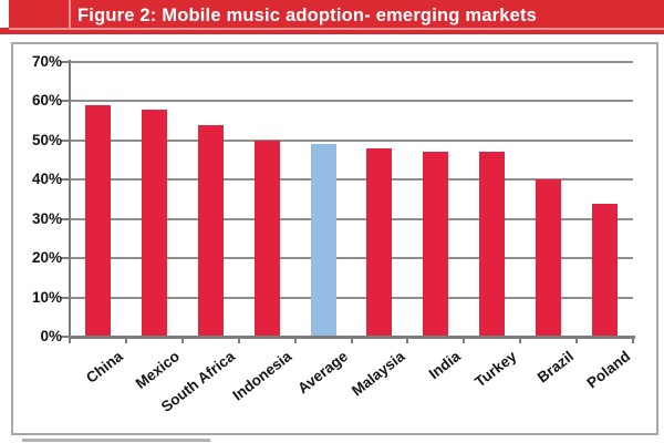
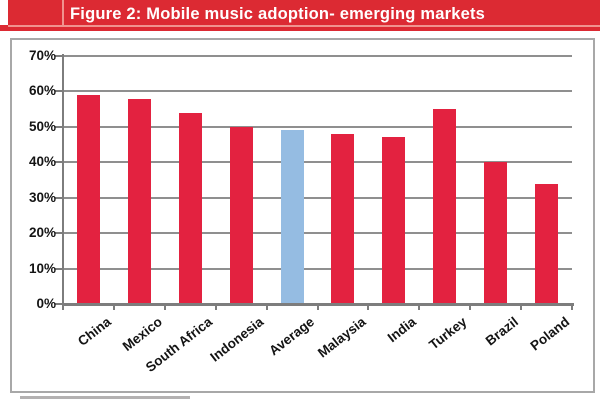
Turkey: 47% -> 55%
